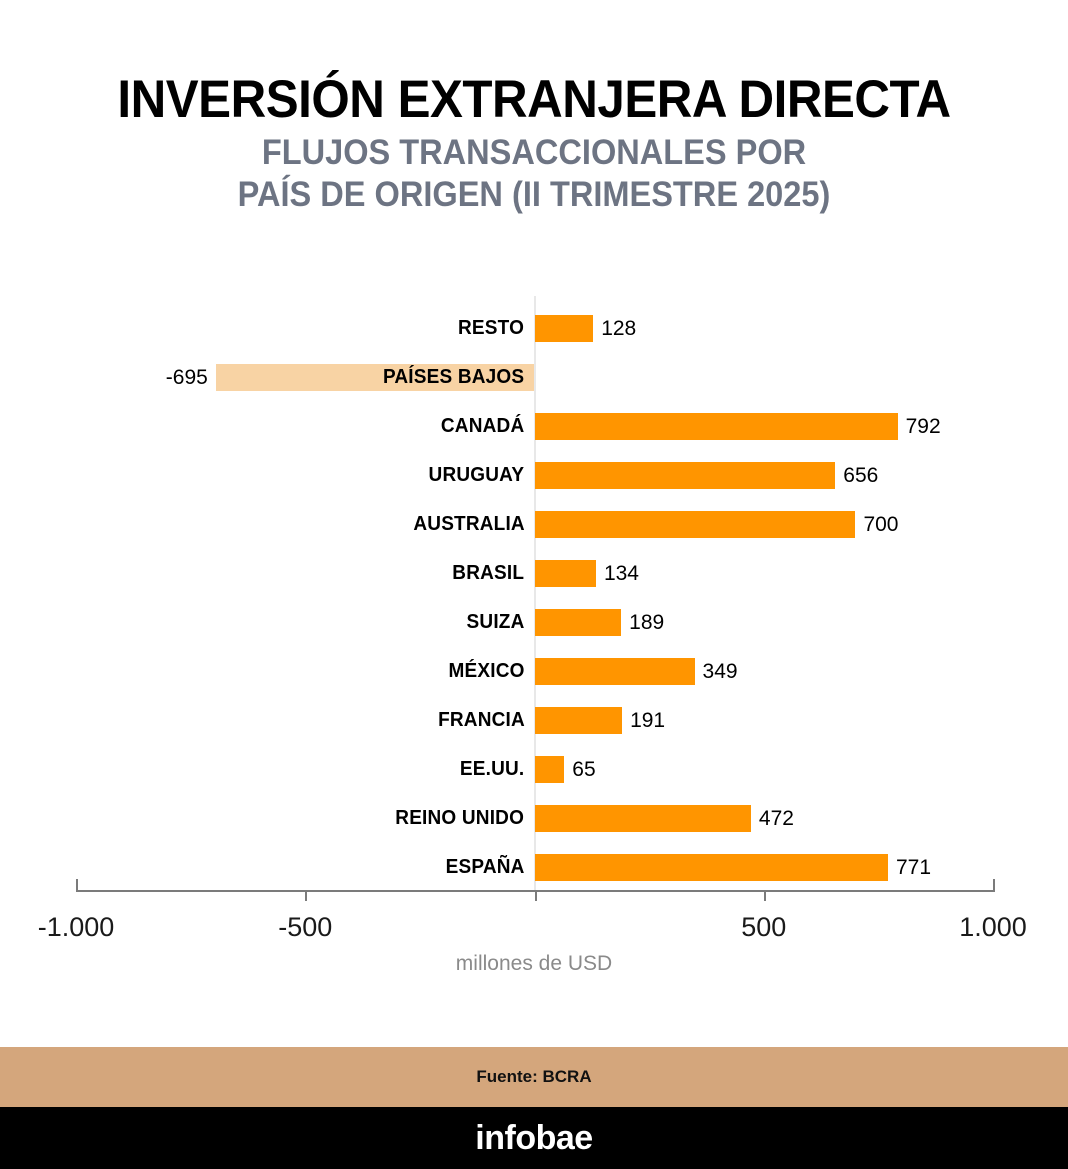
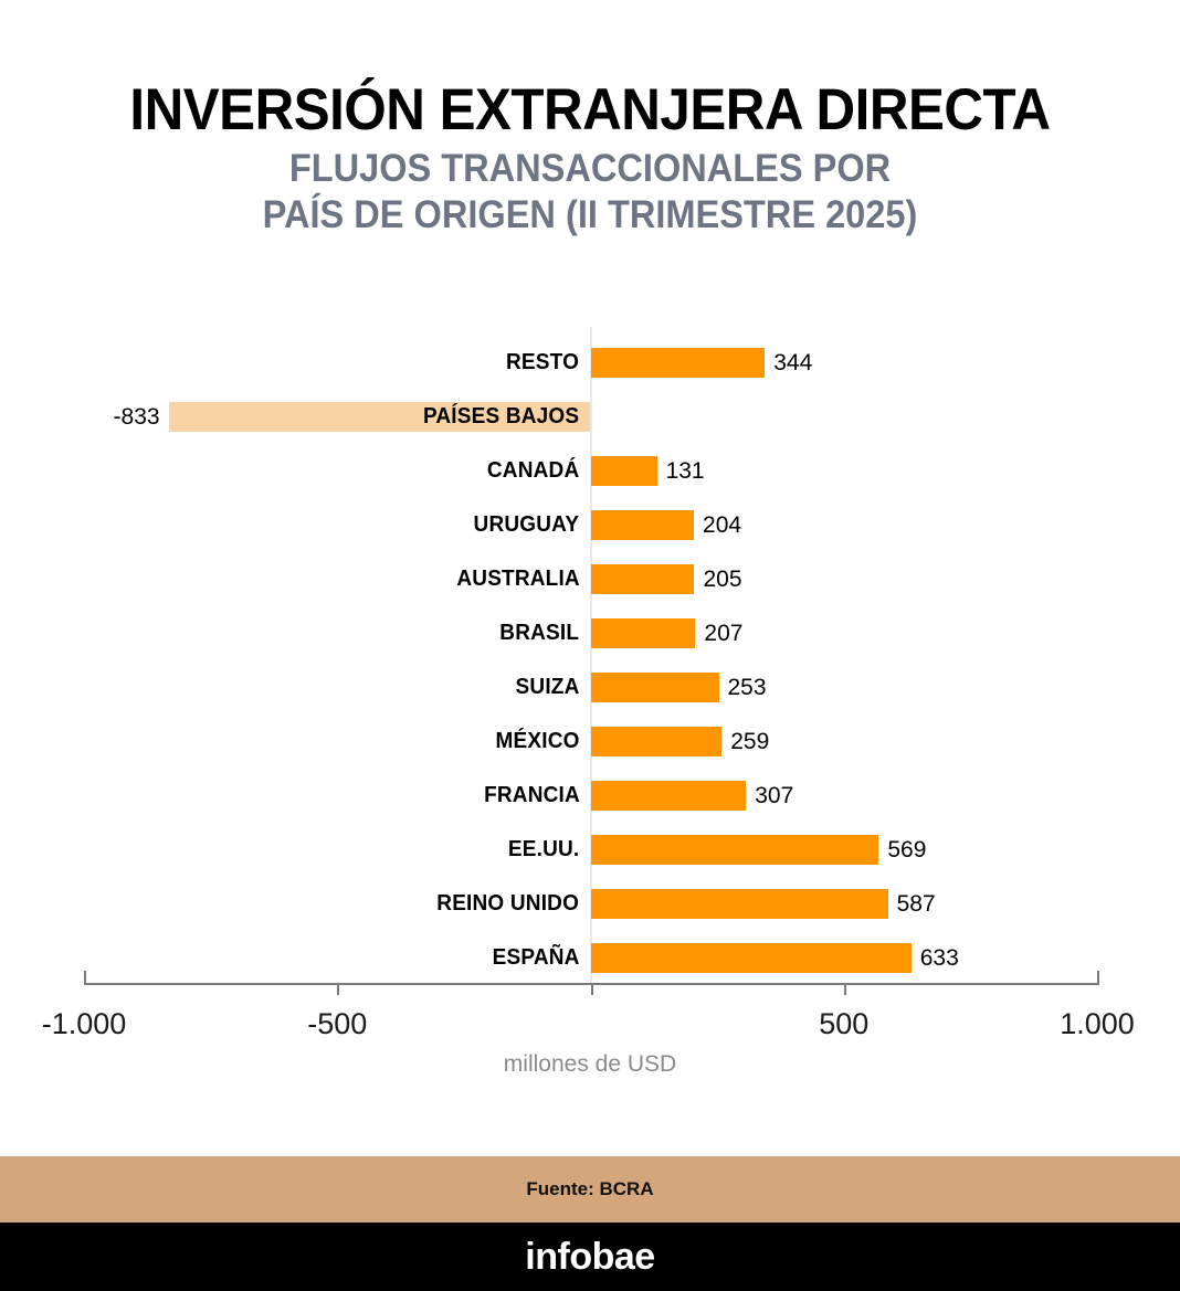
RESTO: 128 -> 344
PAÍSES BAJOS: -695 -> -833
CANADÁ: 792 -> 131
URUGUAY: 656 -> 204
AUSTRALIA: 700 -> 205
BRASIL: 134 -> 207
SUIZA: 189 -> 253
MÉXICO: 349 -> 259
FRANCIA: 191 -> 307
EE.UU.: 65 -> 569
REINO UNIDO: 472 -> 587
ESPAÑA: 771 -> 633
